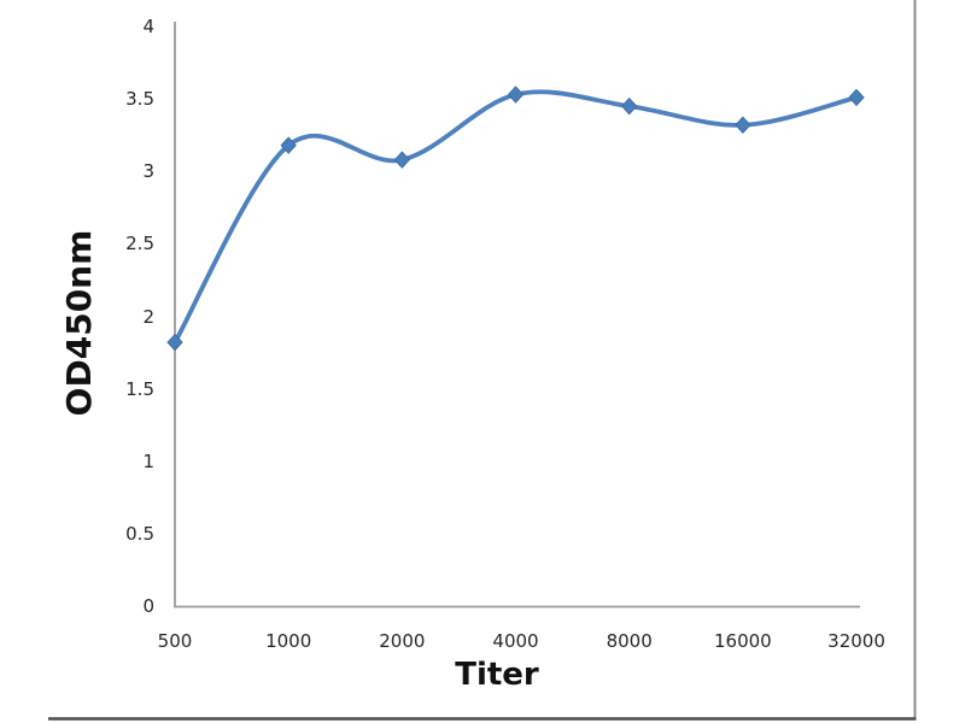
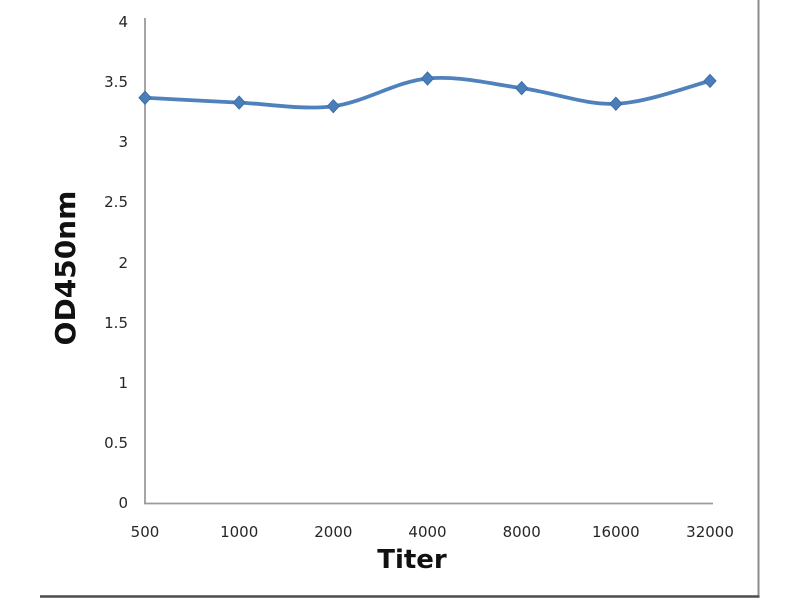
500: 1.82 -> 3.37
1000: 3.18 -> 3.33
2000: 3.08 -> 3.30
